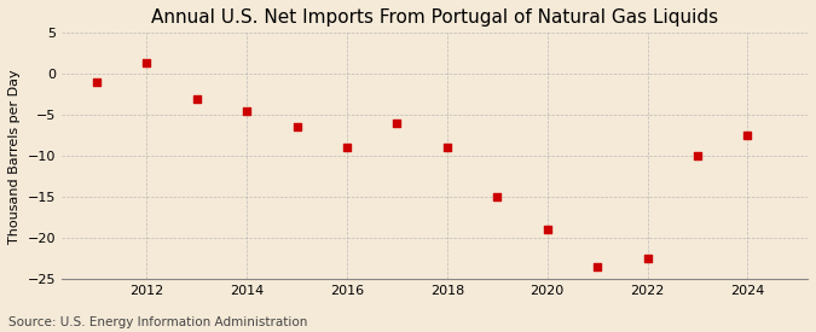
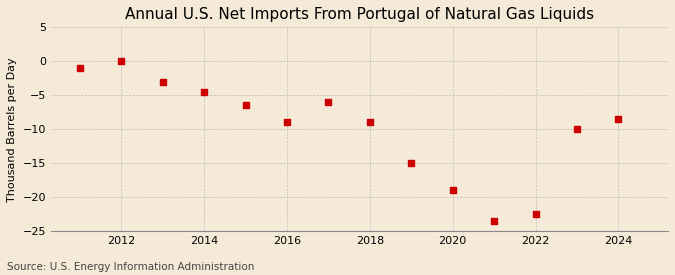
2012: 1.4 -> 0.1
2024: -7.4 -> -8.5
